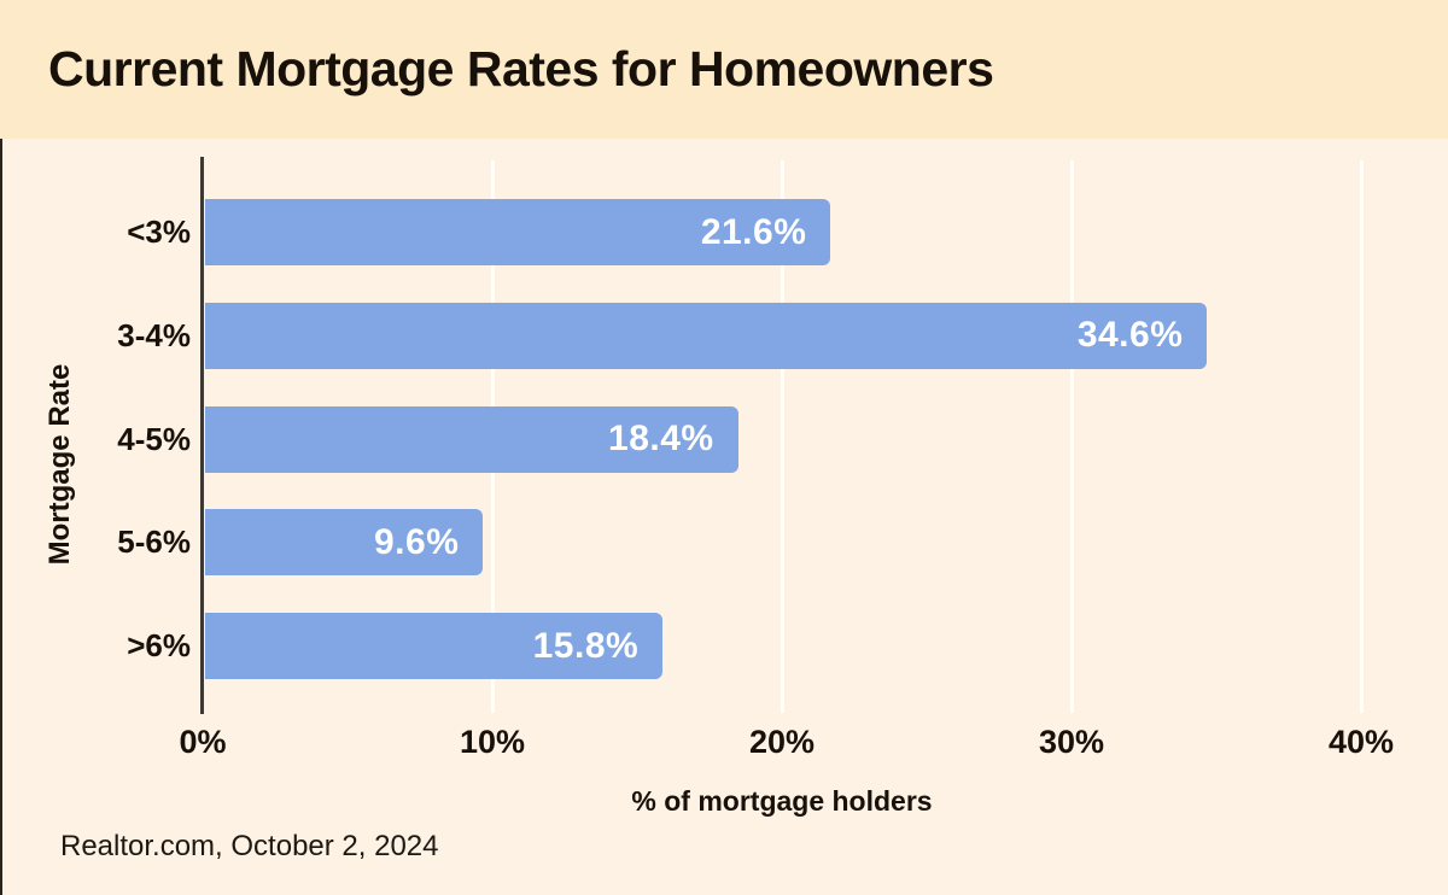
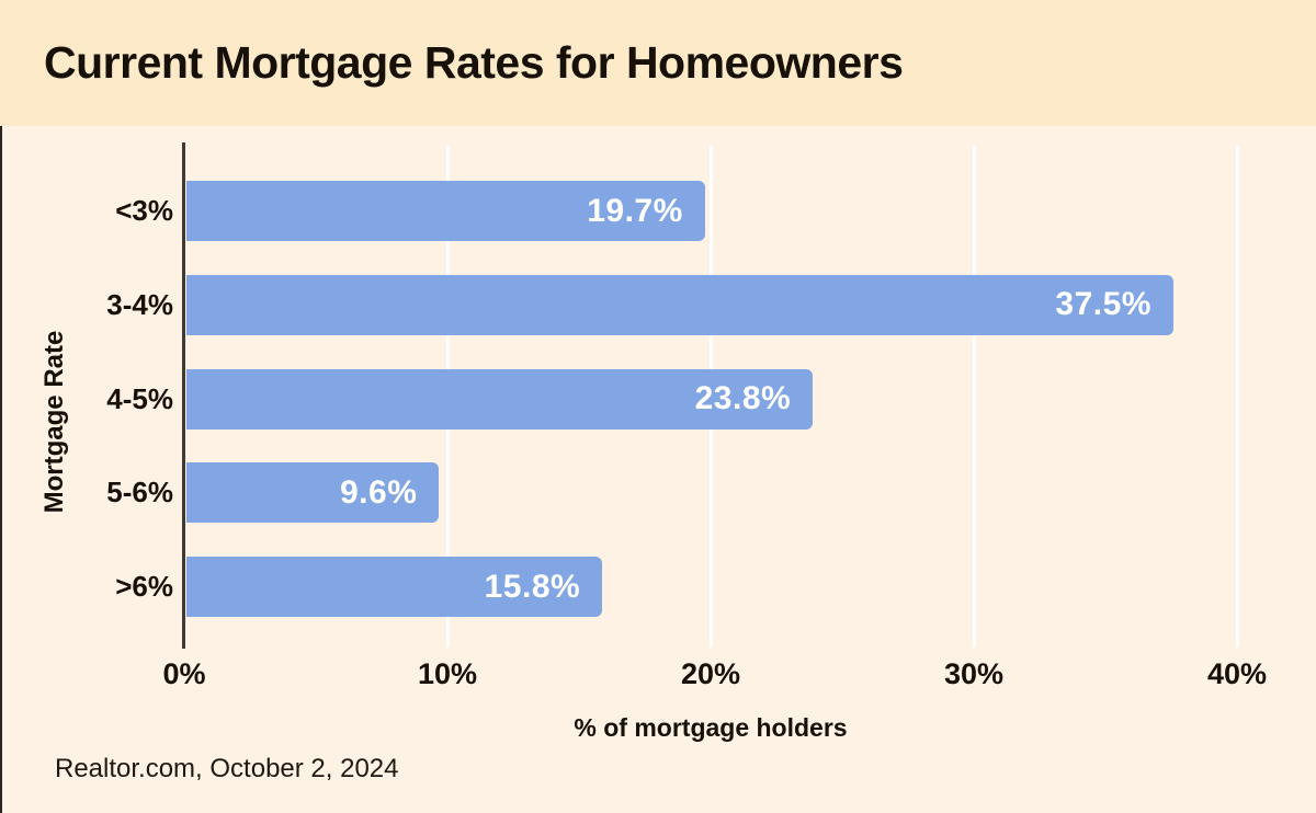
<3%: 21.6% -> 19.7%
3-4%: 34.6% -> 37.5%
4-5%: 18.4% -> 23.8%
